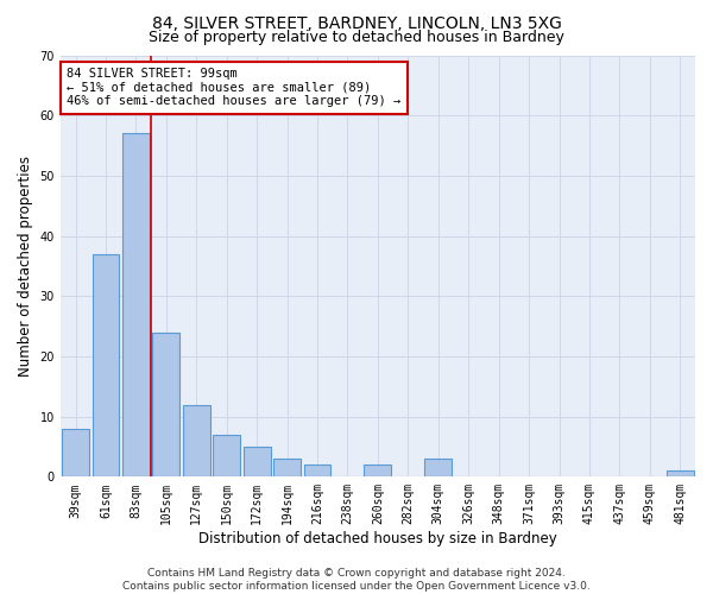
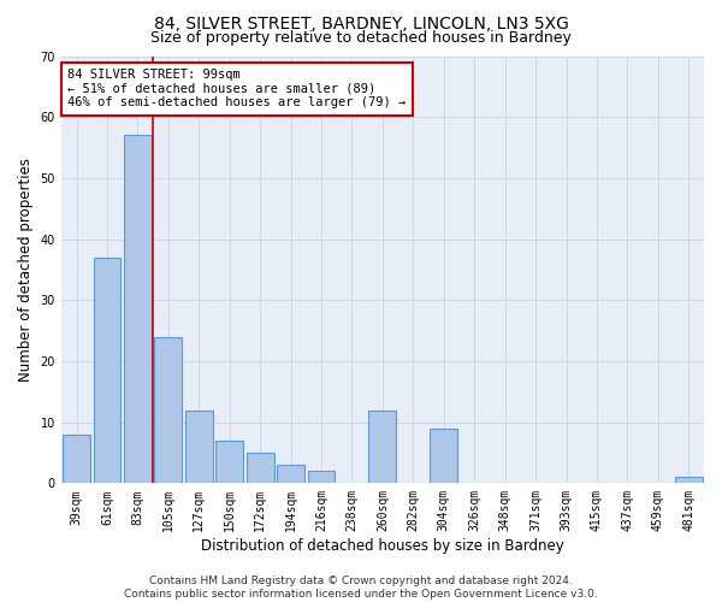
260sqm: 2 -> 12
304sqm: 3 -> 9
